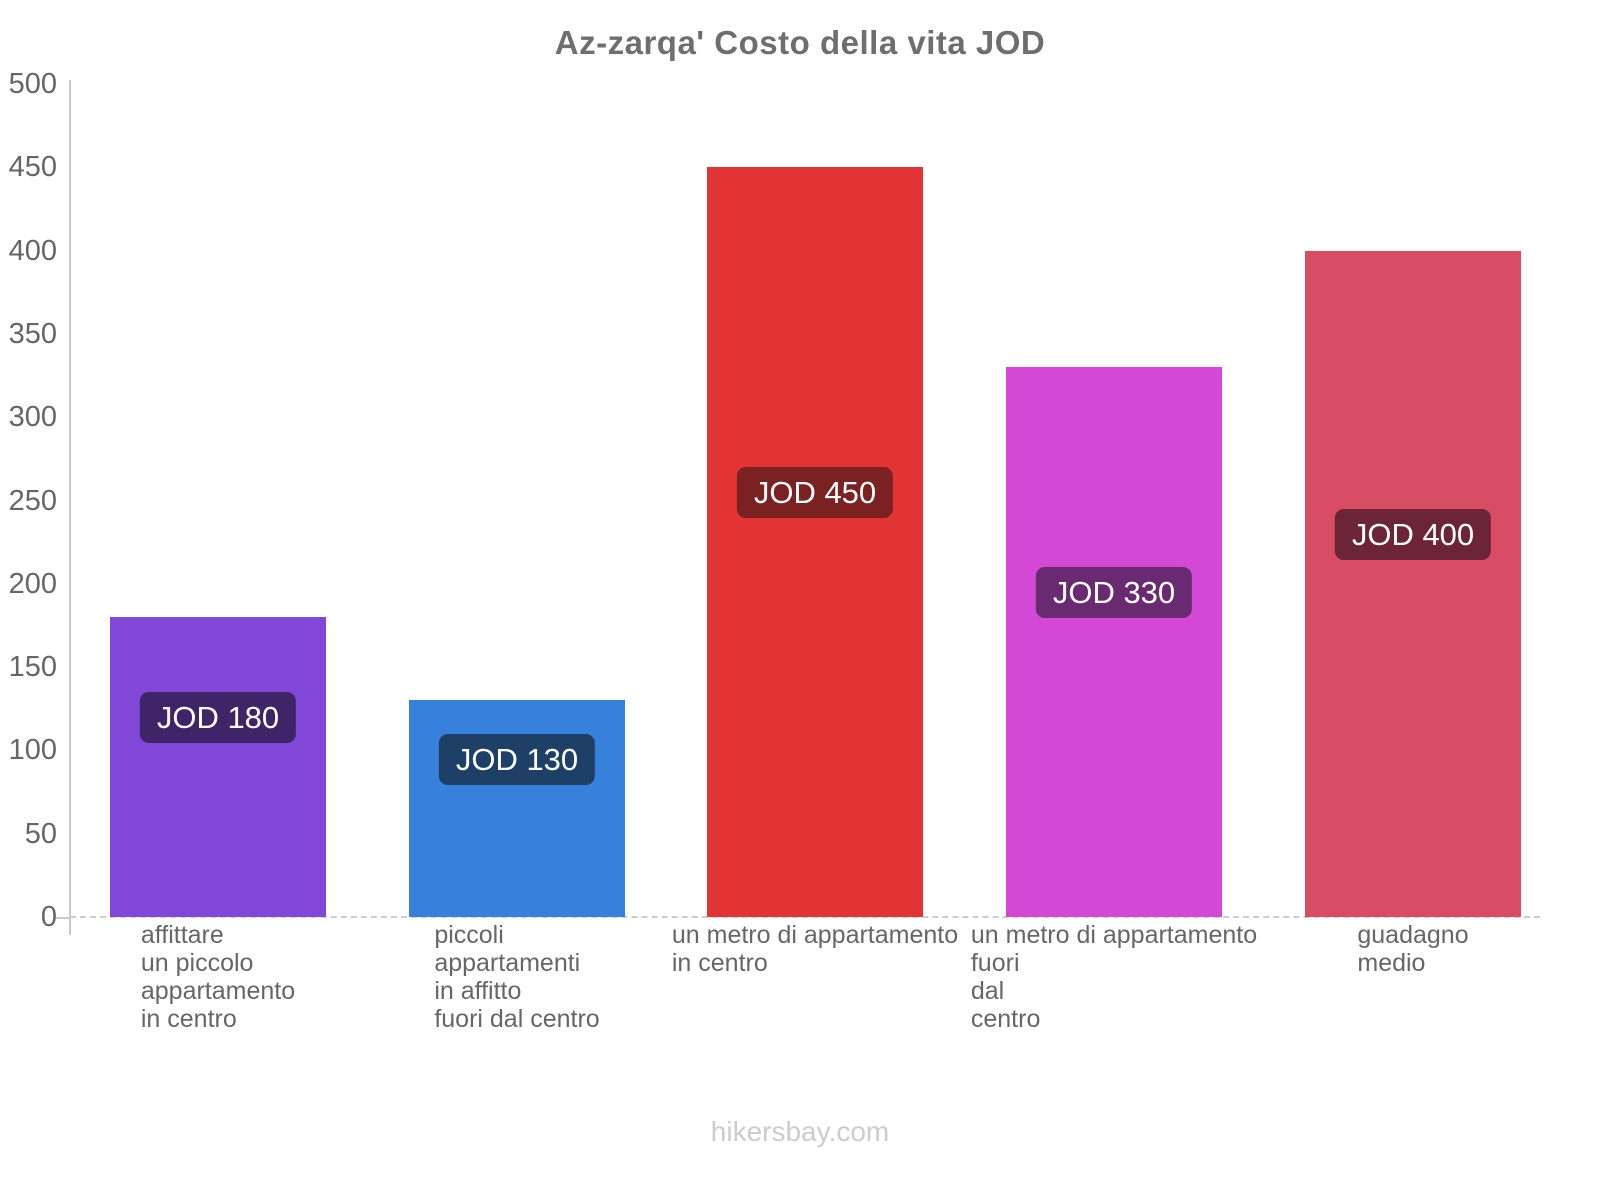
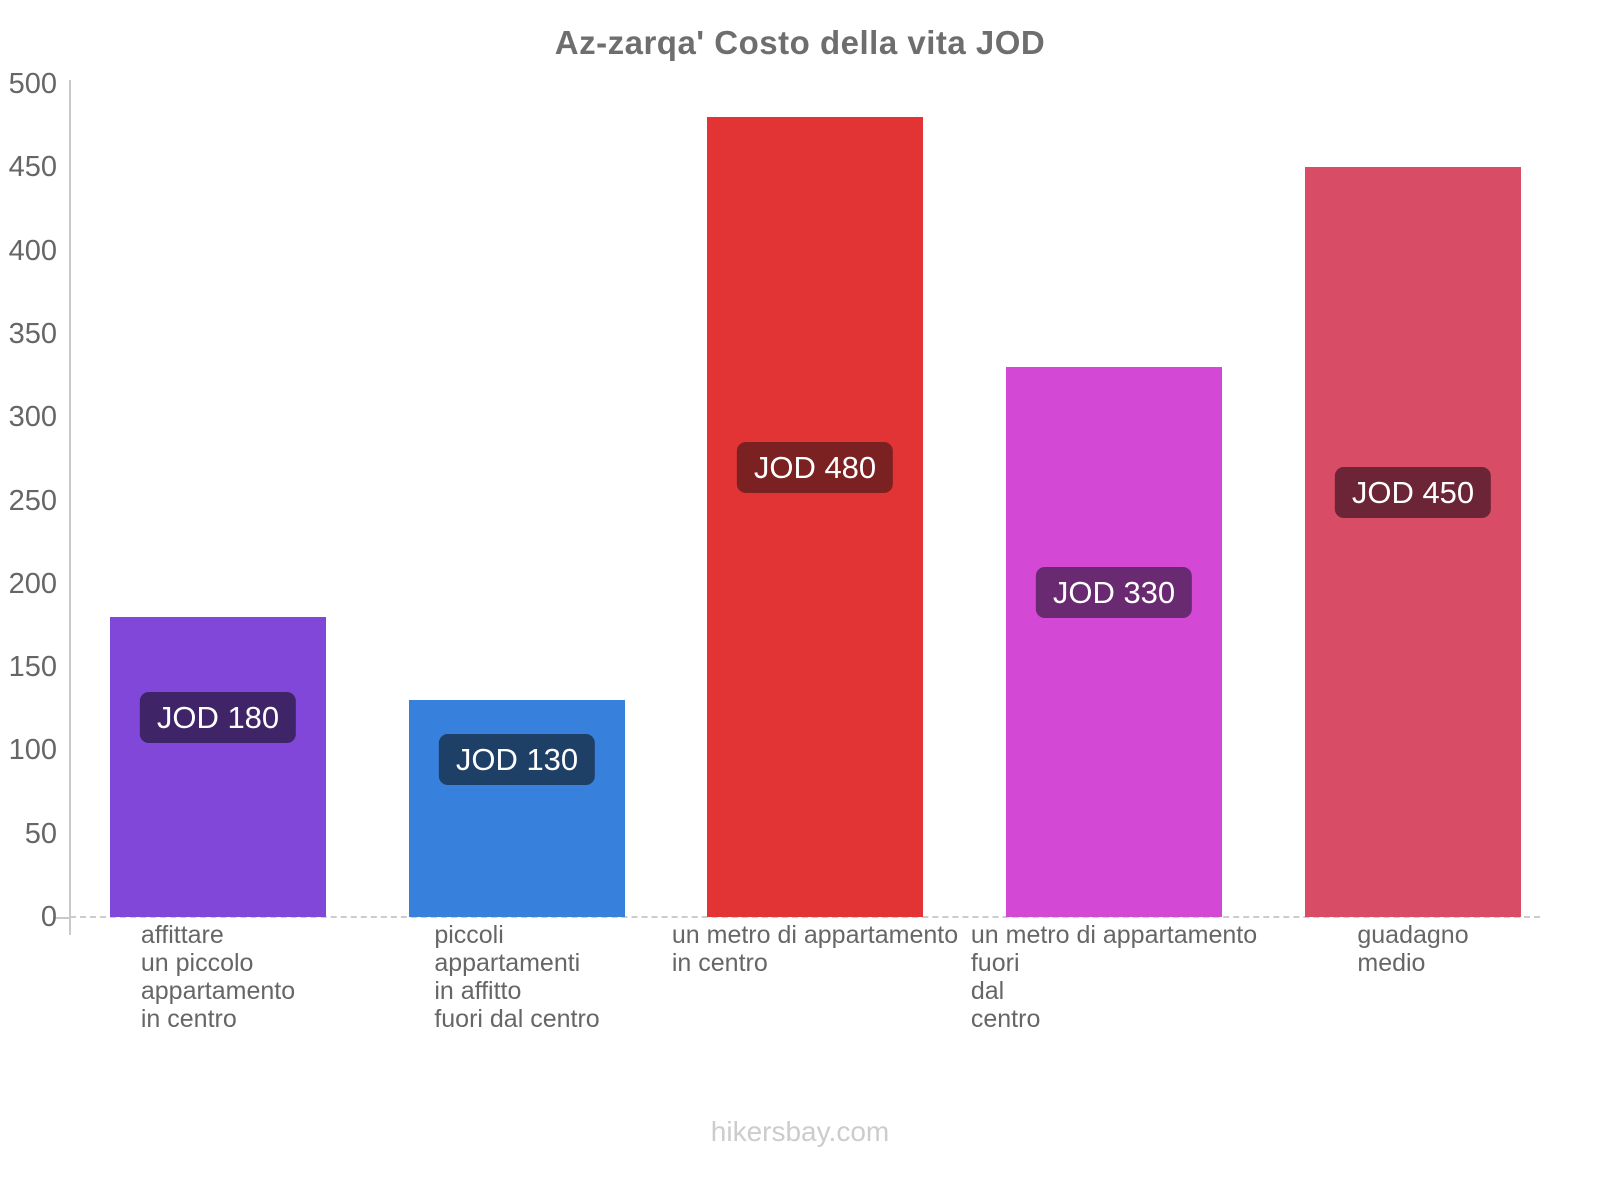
un metro di appartamento in centro: 450 -> 480
guadagno medio: 400 -> 450
